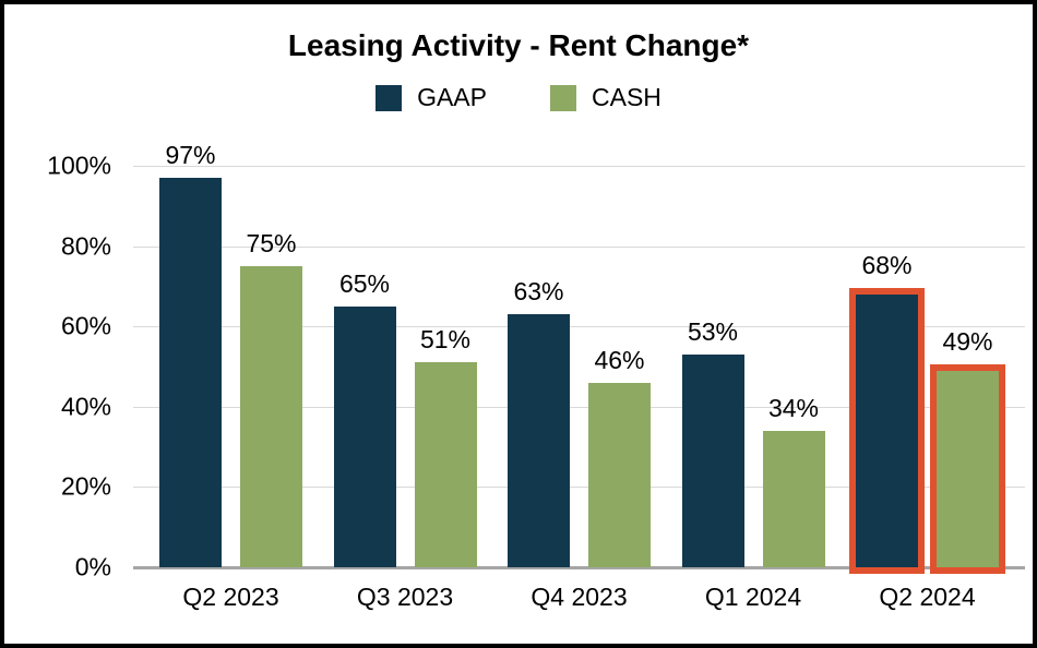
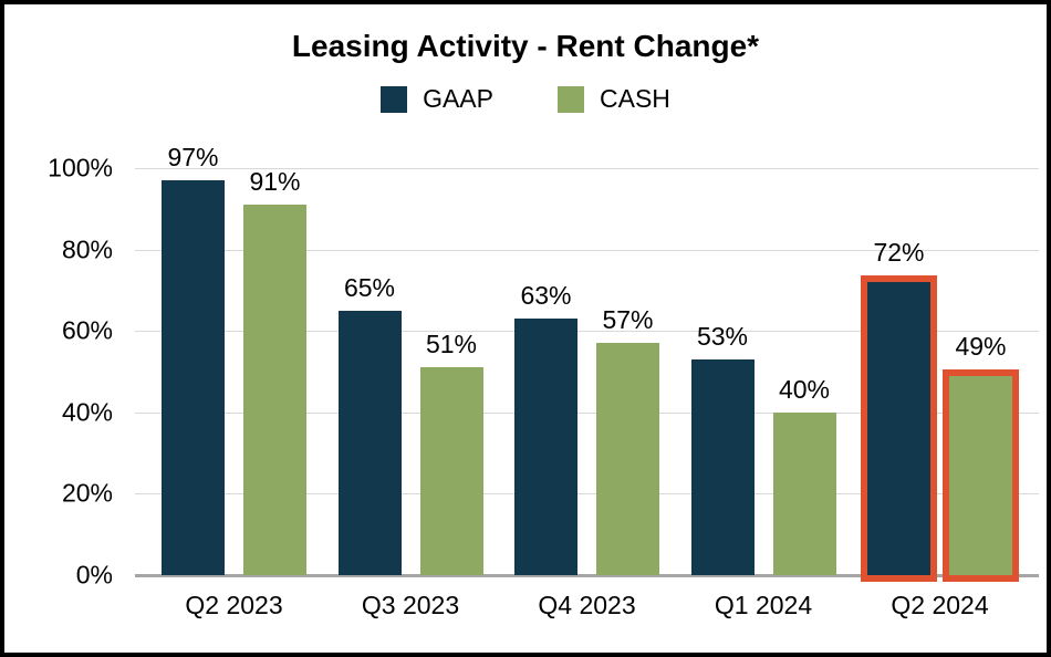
CASH/Q2 2023: 75% -> 91%
CASH/Q4 2023: 46% -> 57%
CASH/Q1 2024: 34% -> 40%
GAAP/Q2 2024: 68% -> 72%
